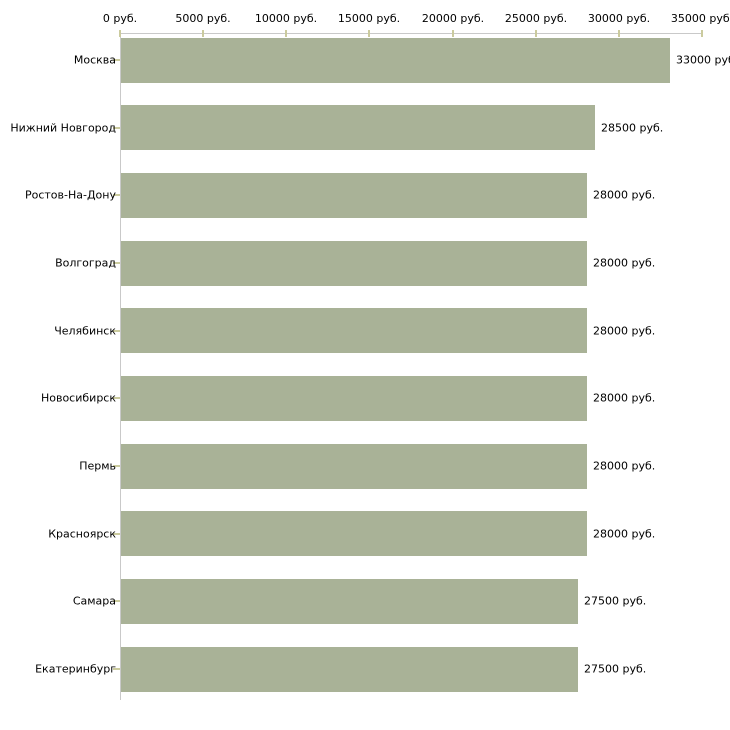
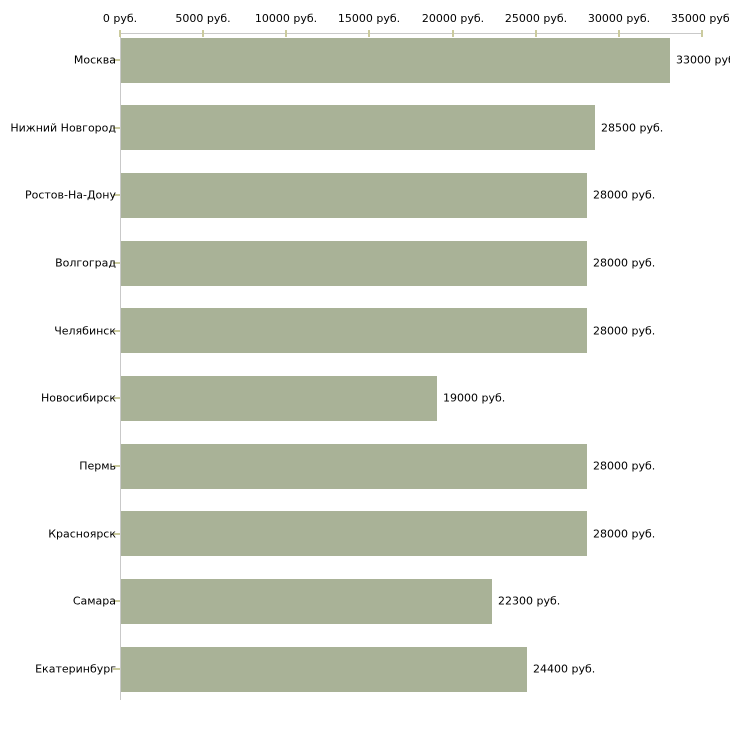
Новосибирск: 28000 -> 19000
Самара: 27500 -> 22300
Екатеринбург: 27500 -> 24400
